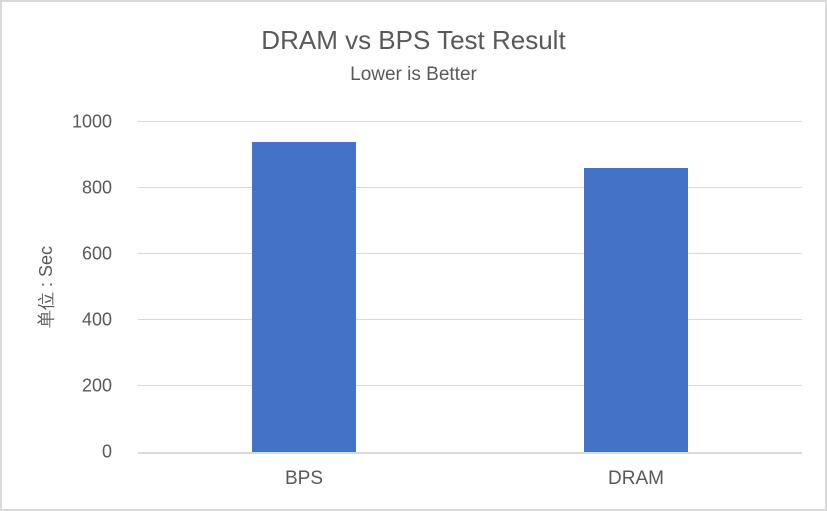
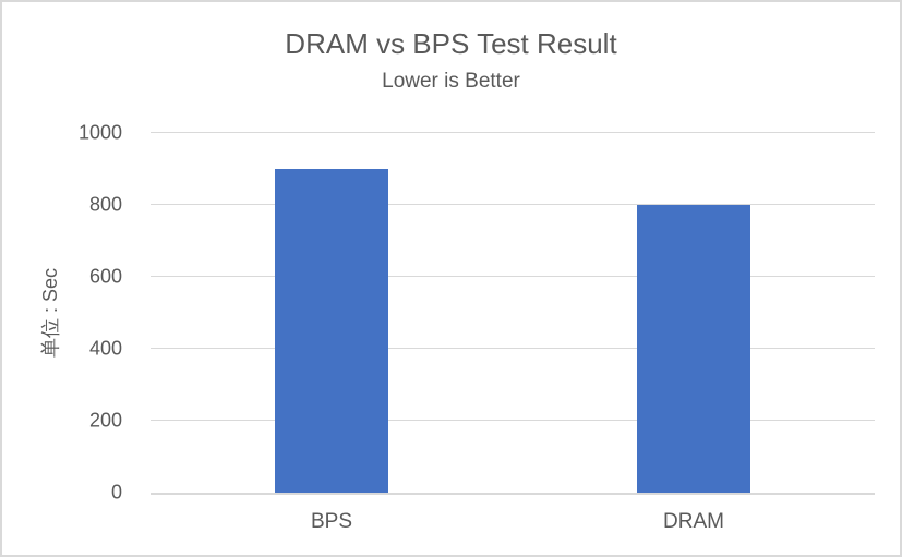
BPS: 940 -> 900
DRAM: 860 -> 800
